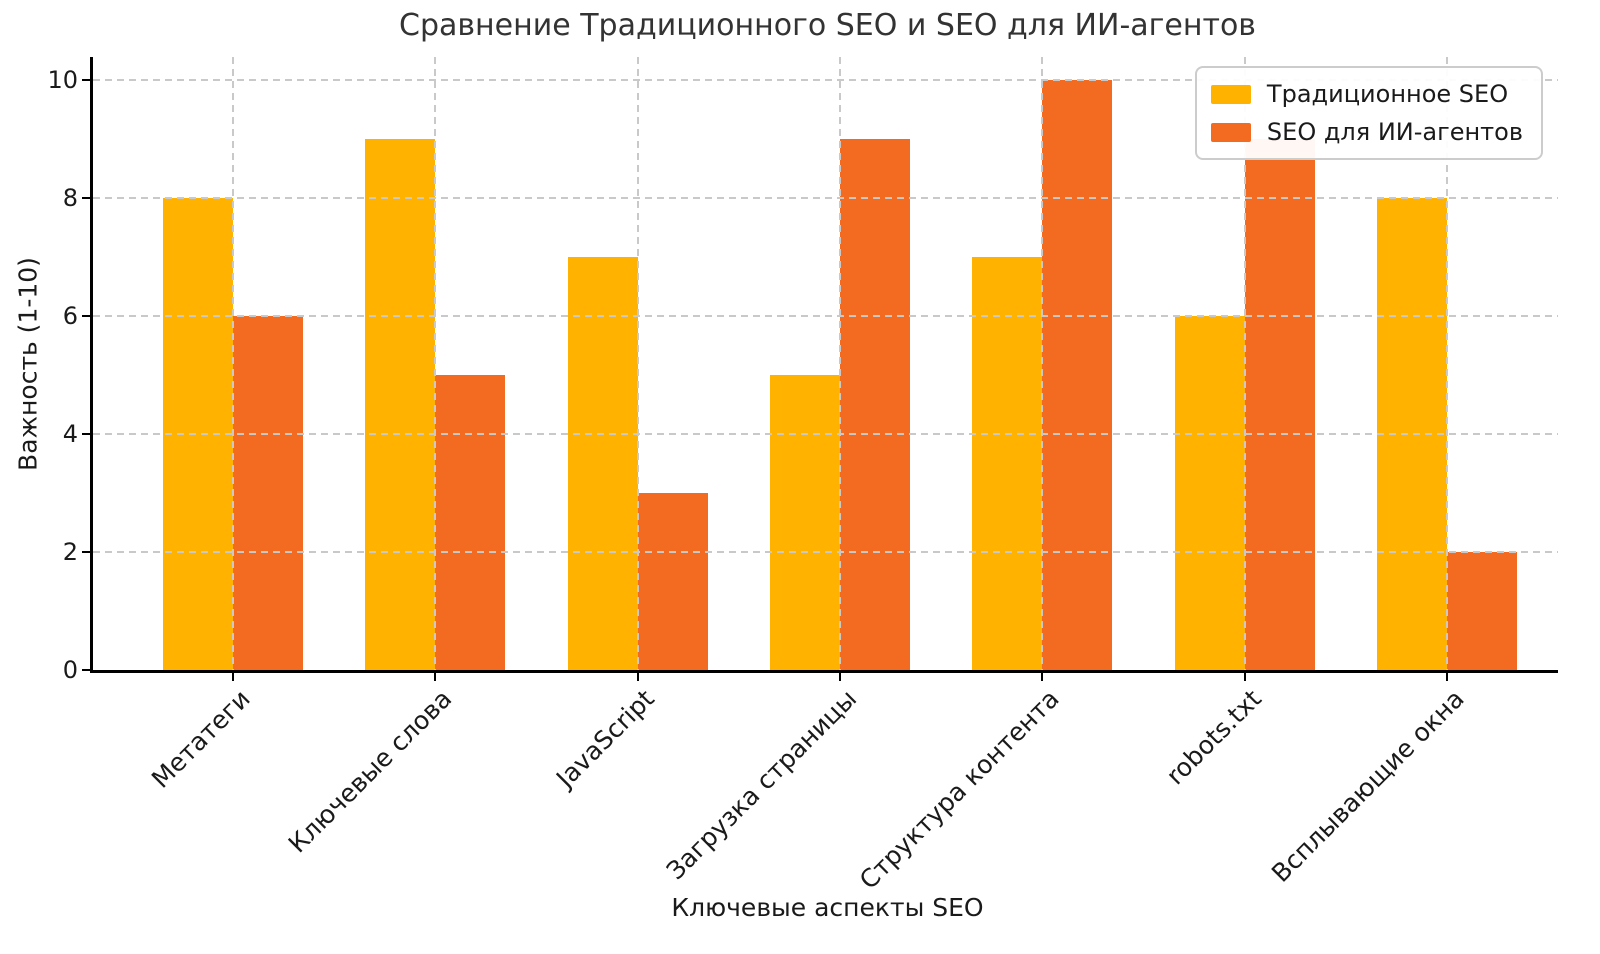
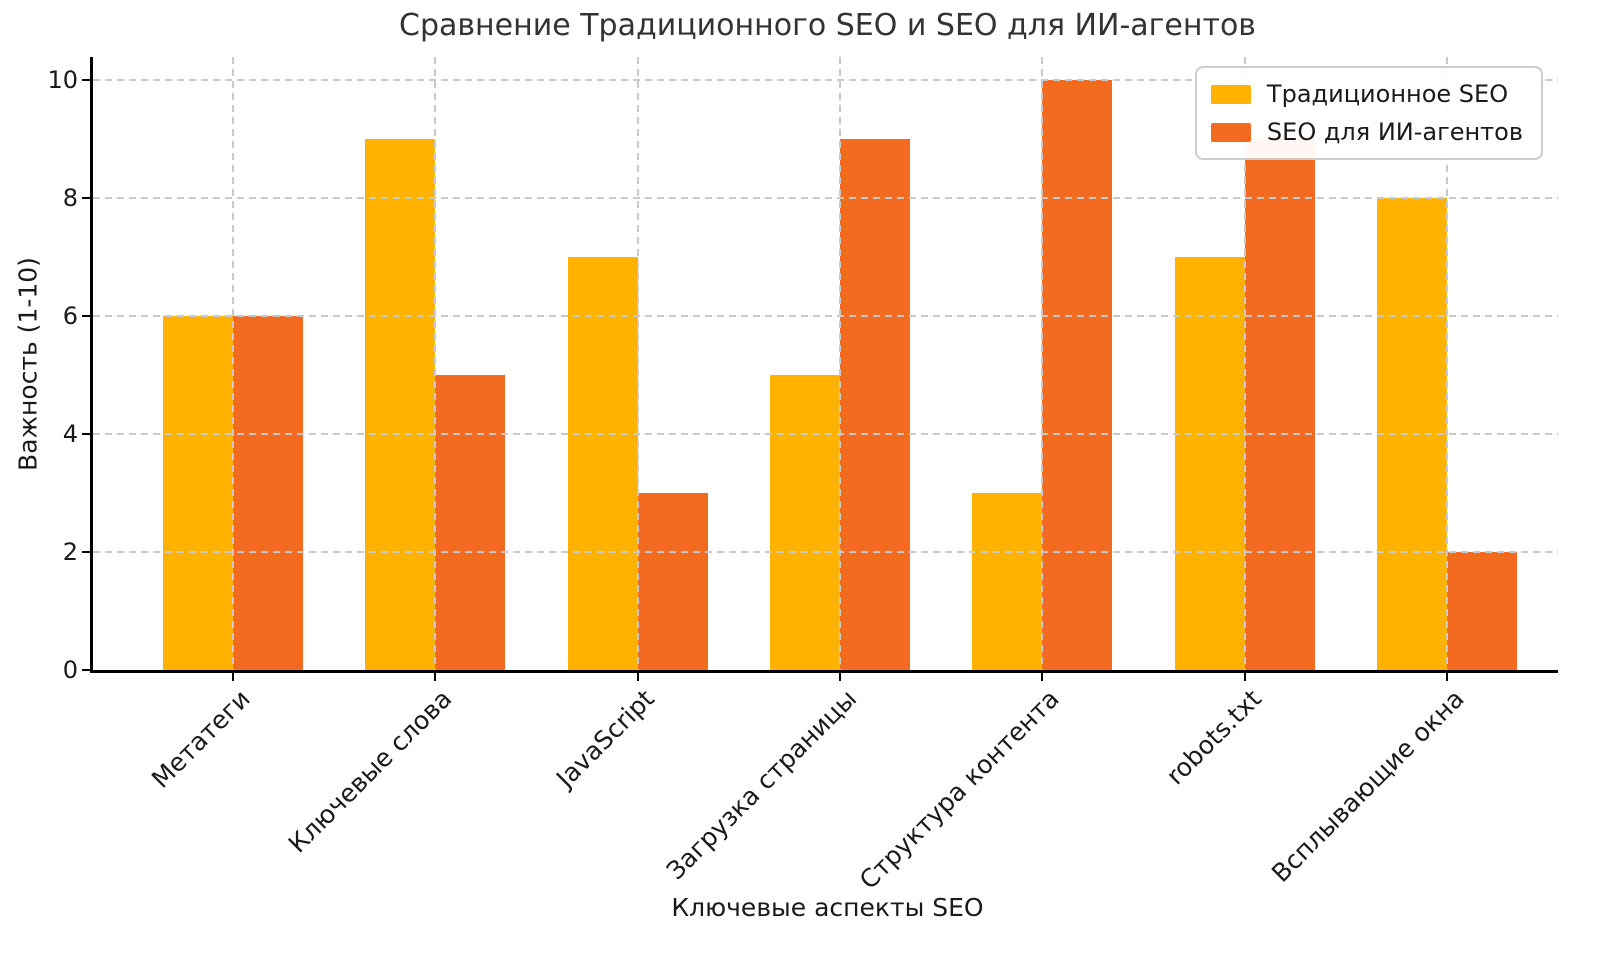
Традиционное SEO/Метатеги: 8 -> 6
Традиционное SEO/Структура контента: 7 -> 3
Традиционное SEO/robots.txt: 6 -> 7
